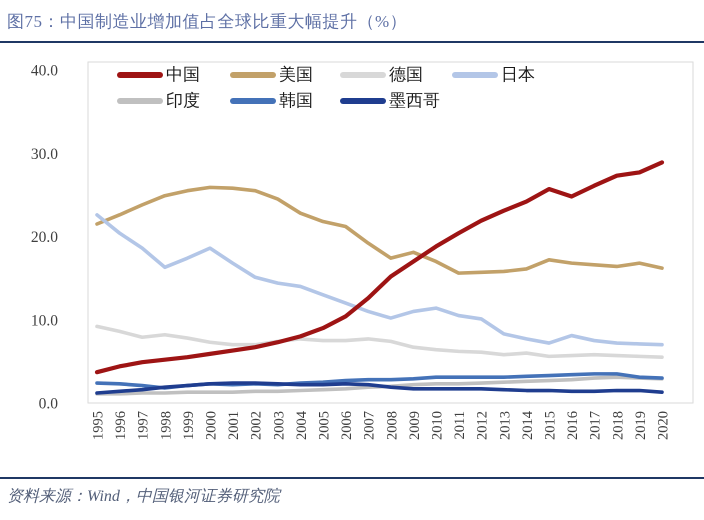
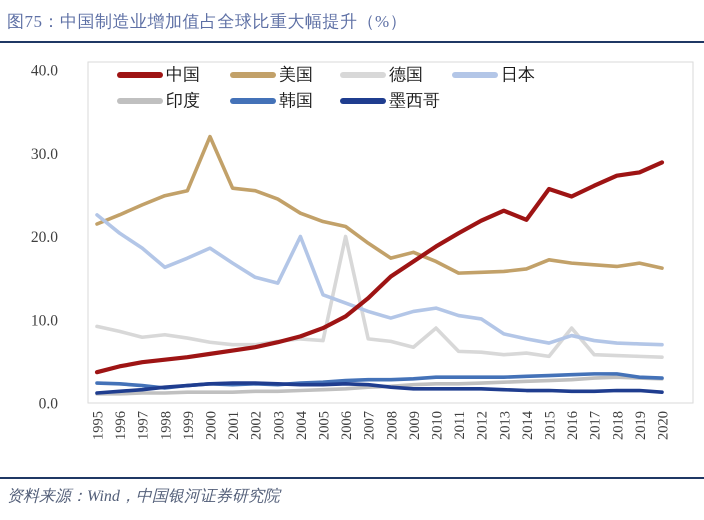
美国/2000: 26 -> 32
日本/2004: 14 -> 20
德国/2006: 8 -> 20
德国/2010: 6 -> 9
中国/2014: 24 -> 22
德国/2016: 6 -> 9
